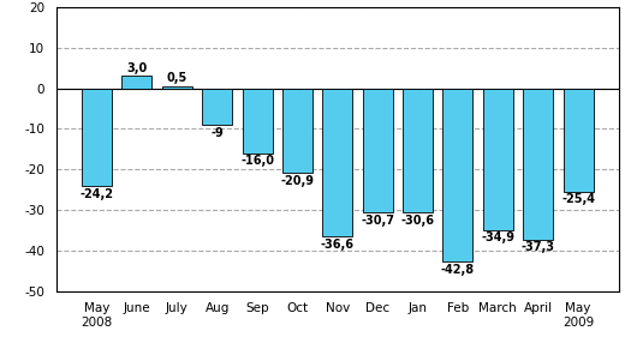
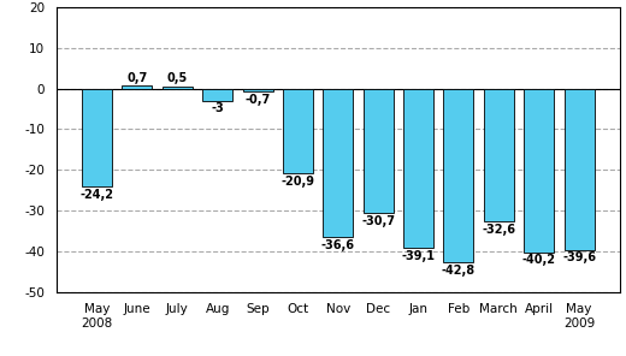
June: 3,0 -> 0,7
Aug: -9 -> -3
Sep: -16,0 -> -0,7
Jan: -30,6 -> -39,1
March: -34,9 -> -32,6
April: -37,3 -> -40,2
May 2009: -25,4 -> -39,6
